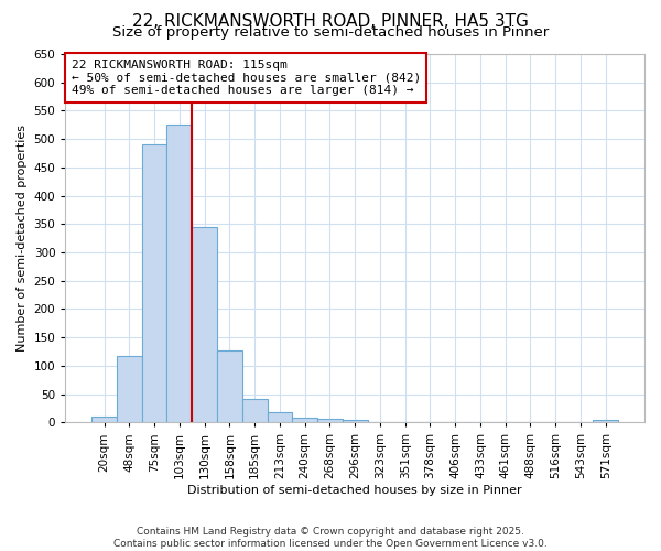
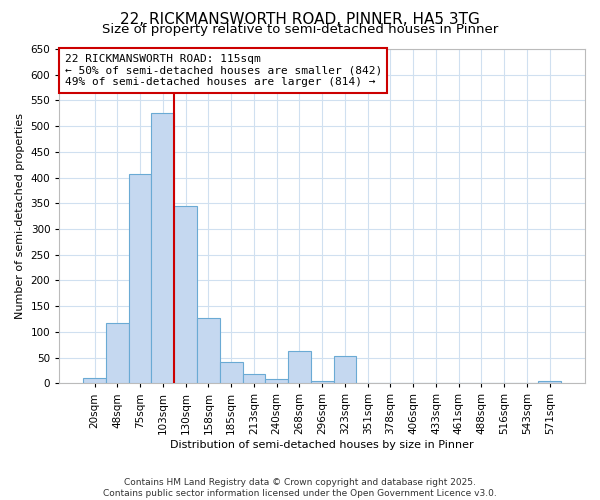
75sqm: 490 -> 406
268sqm: 7 -> 62
323sqm: 1 -> 54
